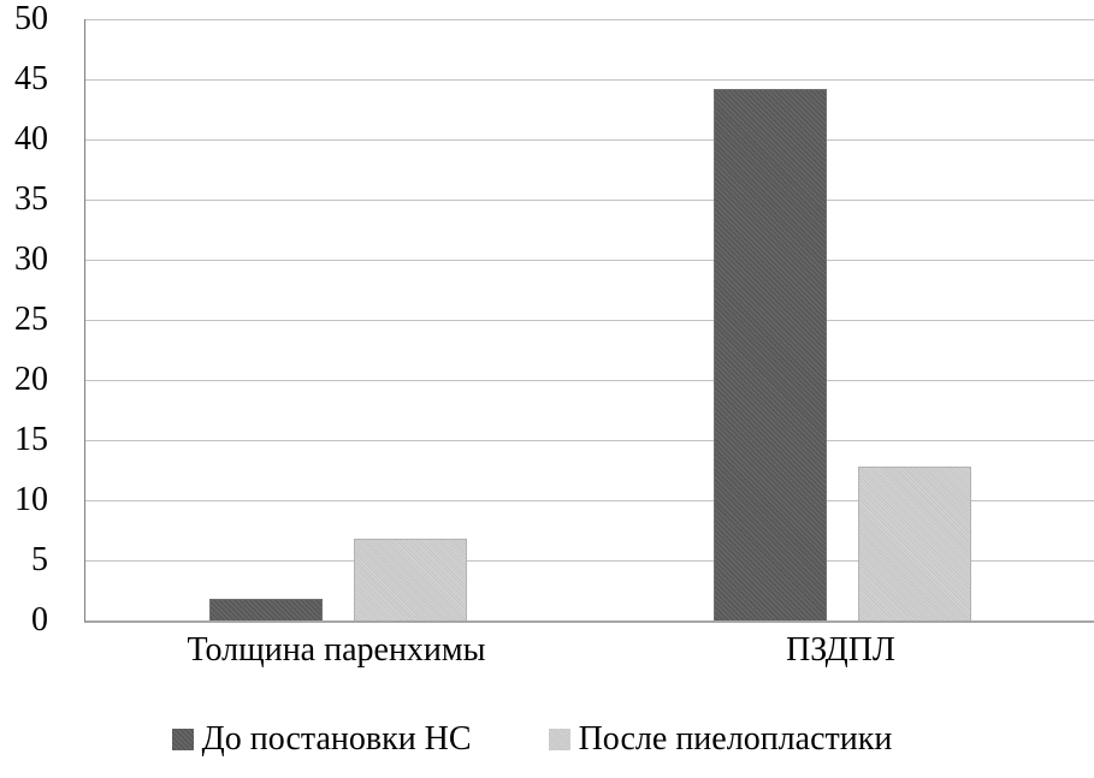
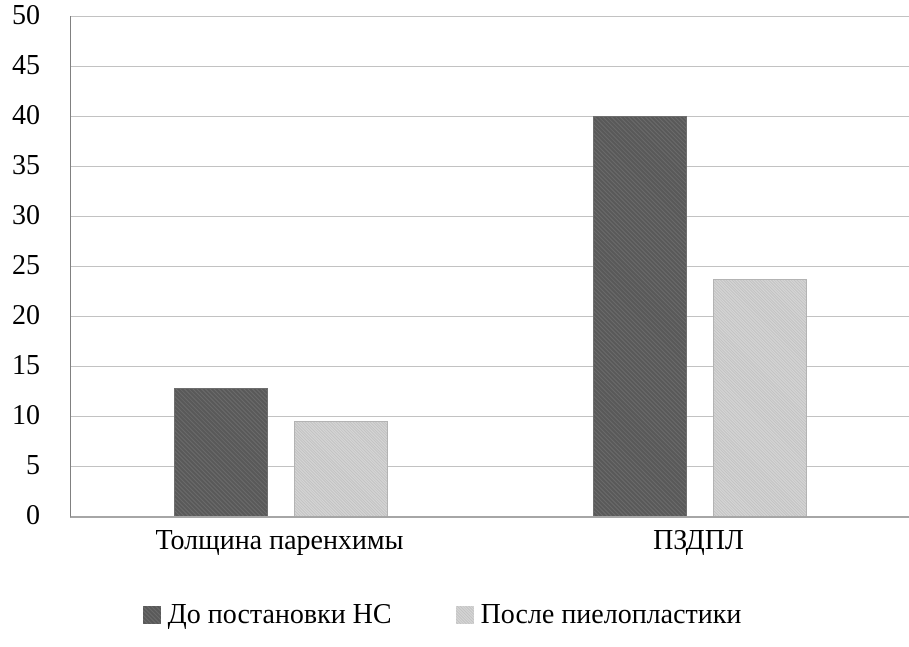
До постановки НС/Толщина паренхимы: 1.8 -> 12.8
После пиелопластики/Толщина паренхимы: 6.8 -> 9.5
До постановки НС/ПЗДПЛ: 44.2 -> 40.0
После пиелопластики/ПЗДПЛ: 12.8 -> 23.7
